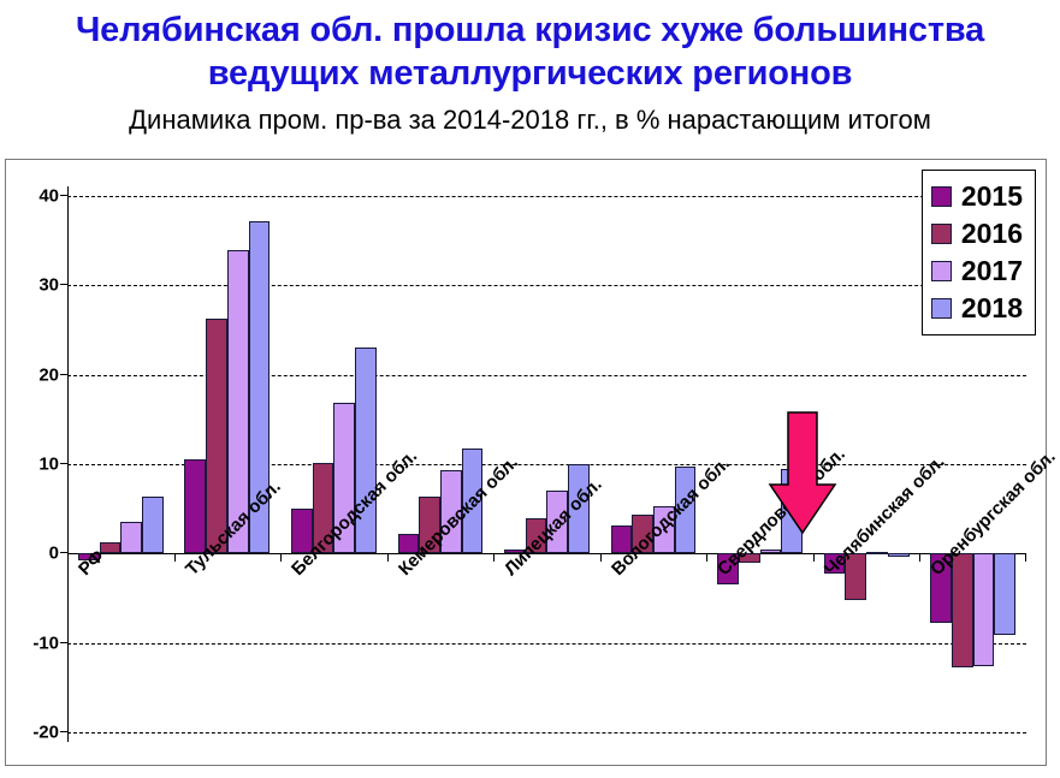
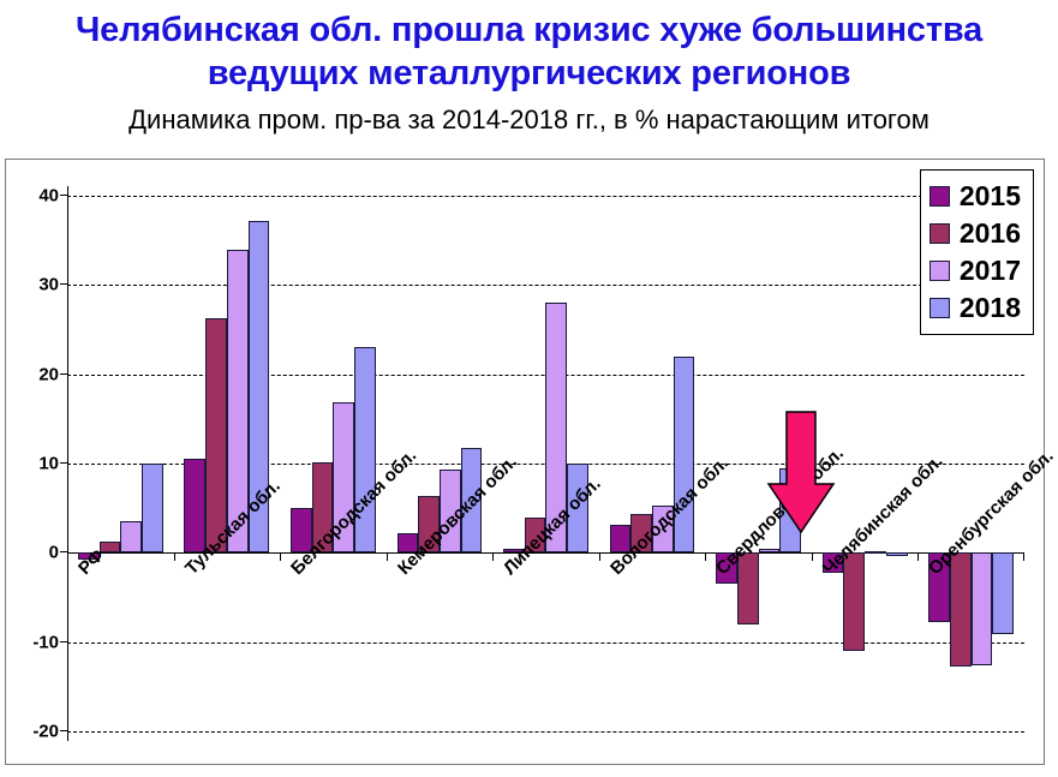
2018/РФ: 6 -> 10
2017/Липецкая обл.: 7 -> 28
2018/Вологодская обл.: 10 -> 22
2016/Свердловская обл.: -1 -> -8
2016/Челябинская обл.: -5 -> -11
